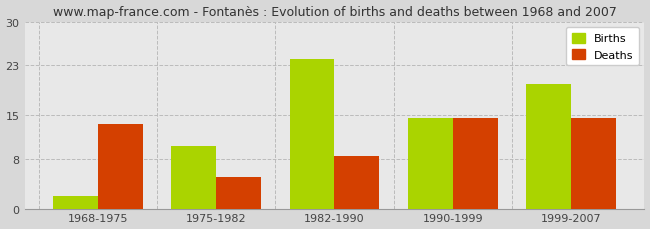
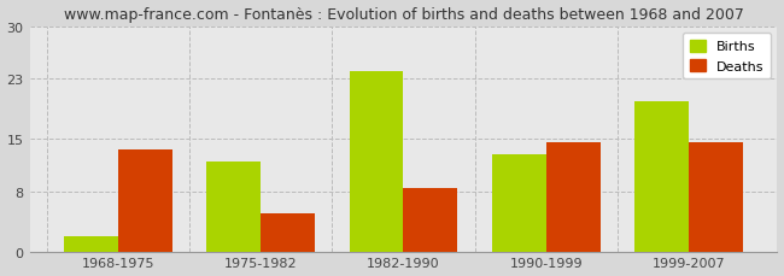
Births/1975-1982: 10.0 -> 12.0
Births/1990-1999: 14.5 -> 13.0
